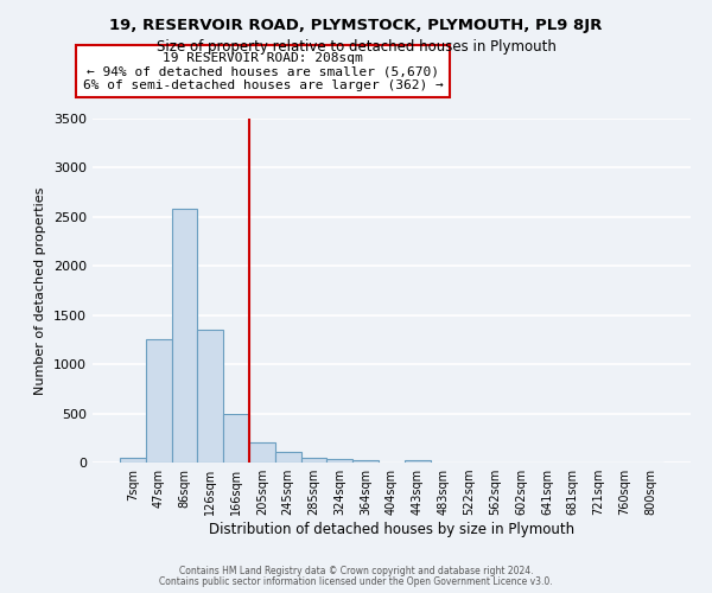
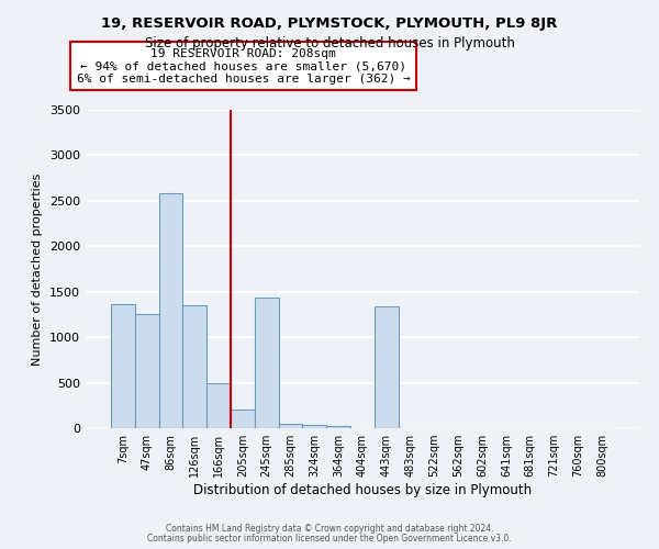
7sqm: 50 -> 1360
245sqm: 110 -> 1440
443sqm: 30 -> 1340
